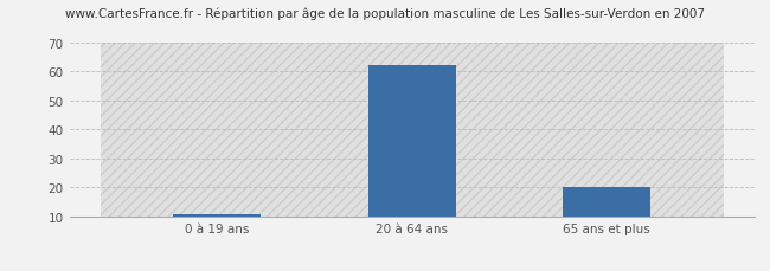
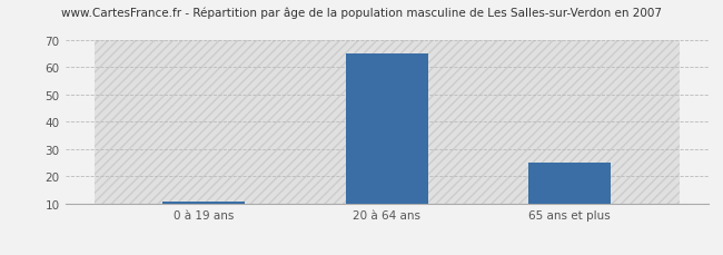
20 à 64 ans: 62 -> 65
65 ans et plus: 20 -> 25
